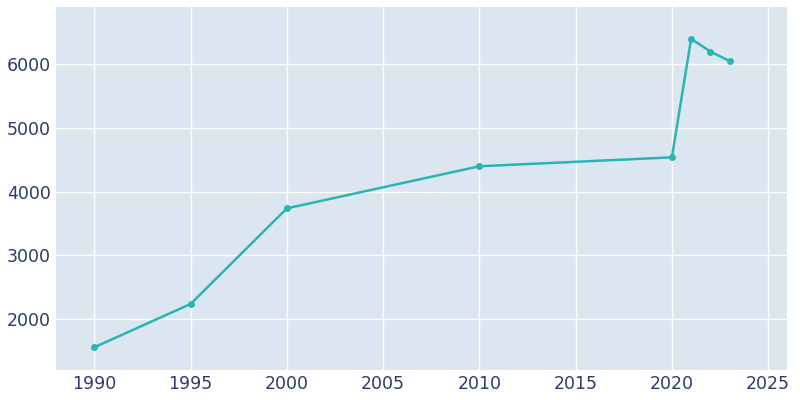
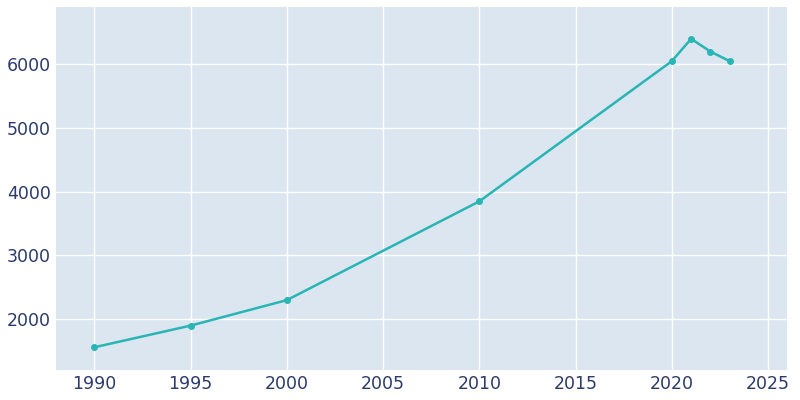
1995: 2240 -> 1900
2000: 3740 -> 2300
2010: 4400 -> 3850
2020: 4540 -> 6050
